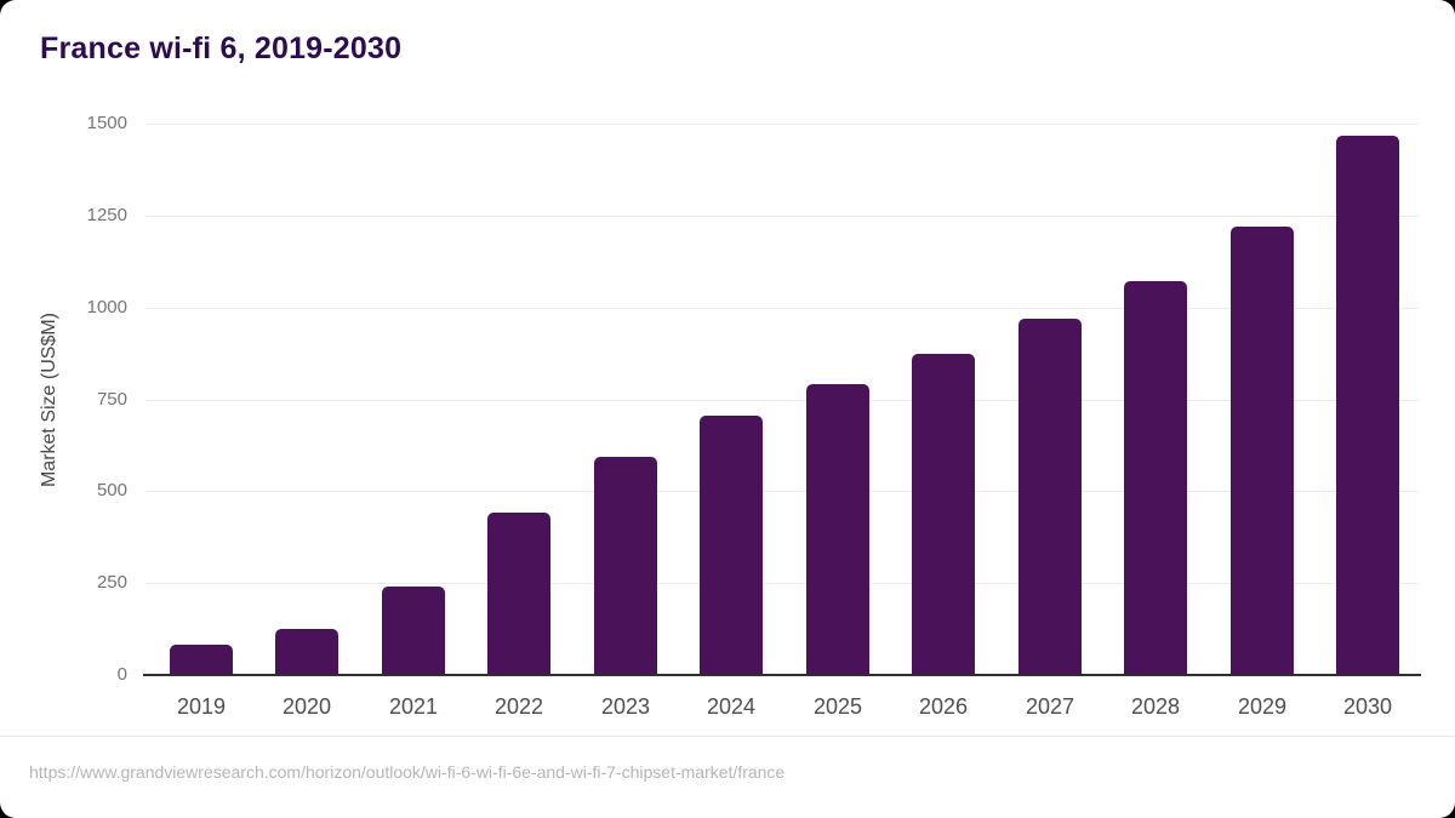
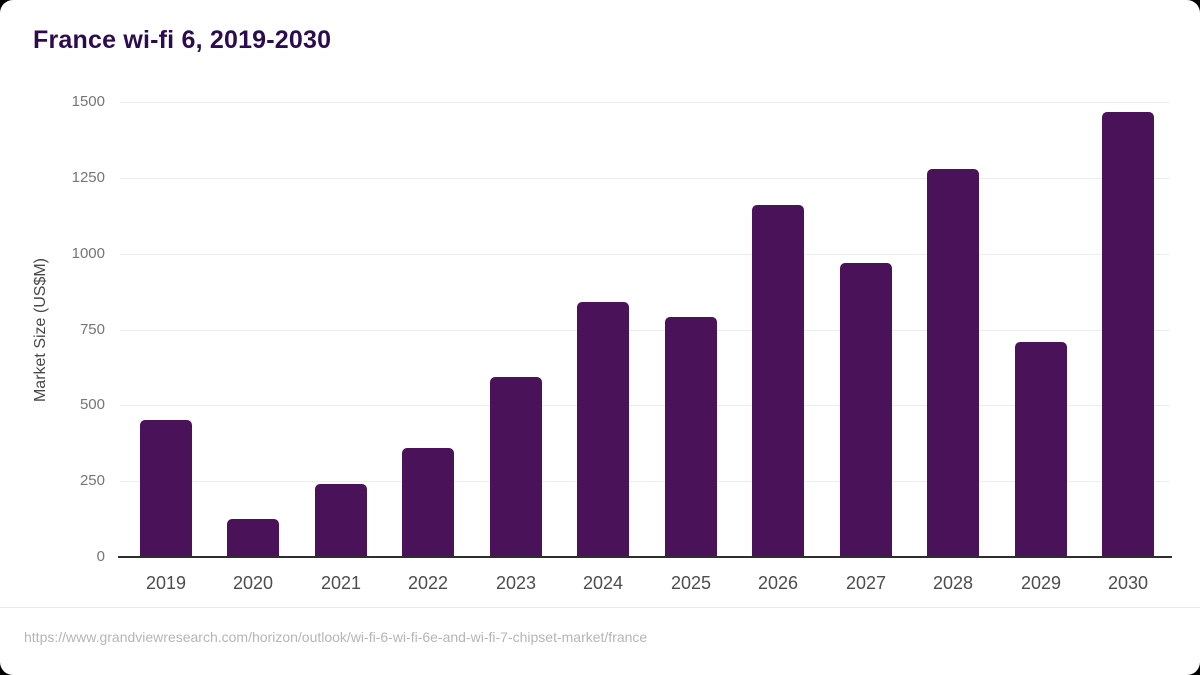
2019: 80 -> 450
2022: 440 -> 360
2024: 700 -> 840
2026: 870 -> 1160
2028: 1070 -> 1280
2029: 1220 -> 710
